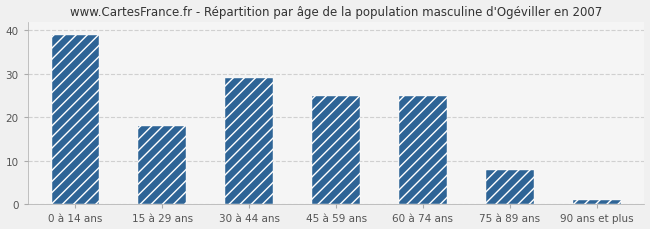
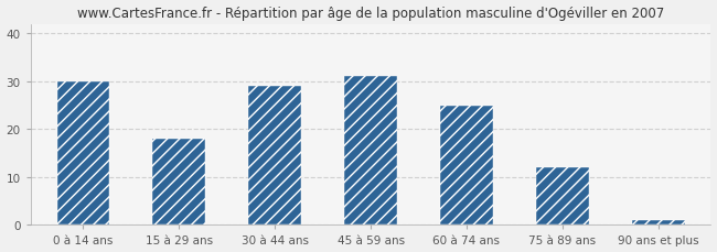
0 à 14 ans: 39 -> 30
45 à 59 ans: 25 -> 31
75 à 89 ans: 8 -> 12
